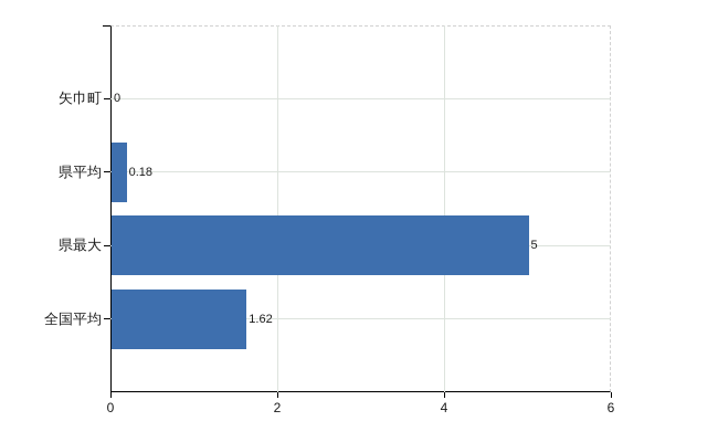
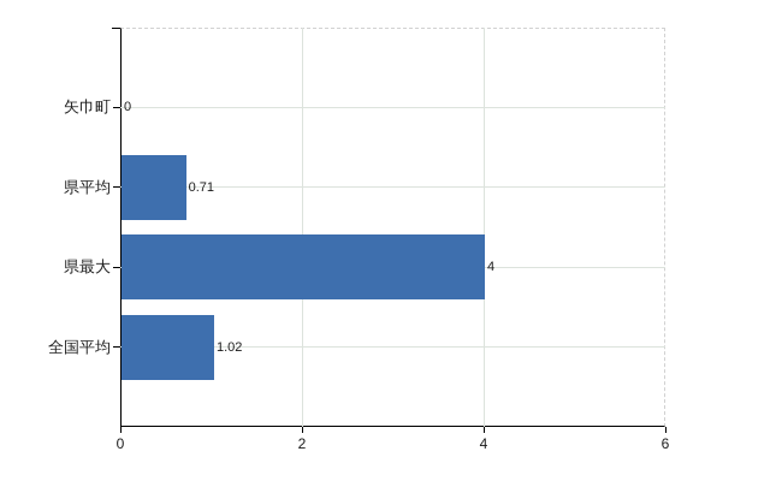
県平均: 0.18 -> 0.71
県最大: 5 -> 4
全国平均: 1.62 -> 1.02
